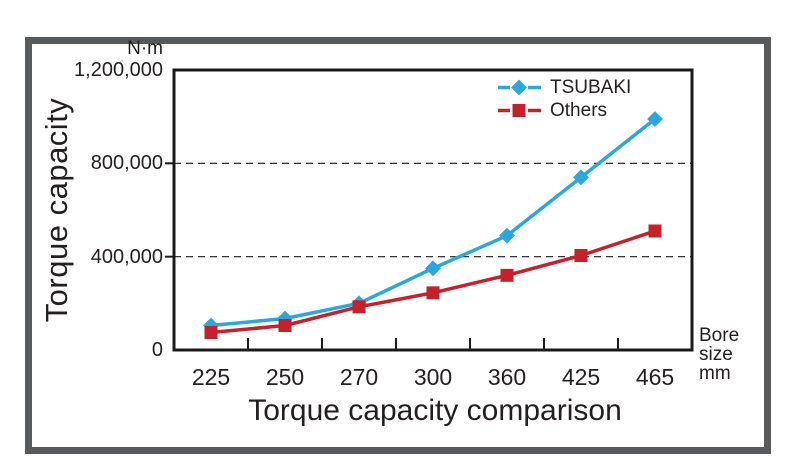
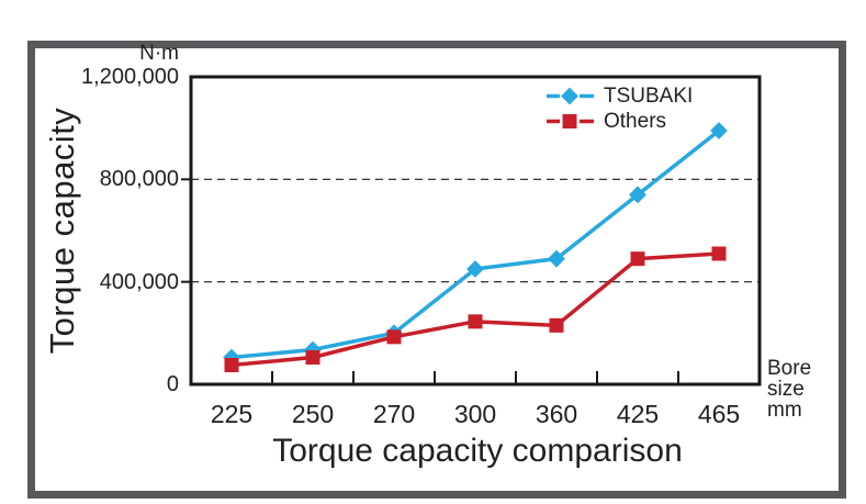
TSUBAKI/300: 350000 -> 450000
Others/360: 320000 -> 230000
Others/425: 400000 -> 490000
